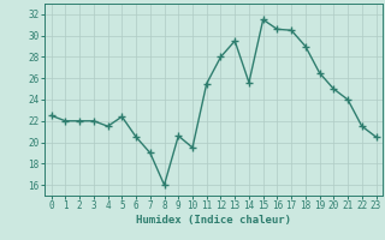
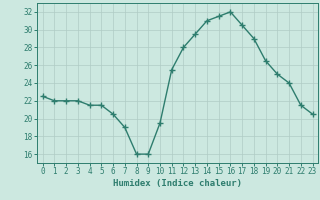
5: 22.4 -> 21.5
9: 20.6 -> 16.0
14: 25.6 -> 31.0
16: 30.6 -> 32.0
